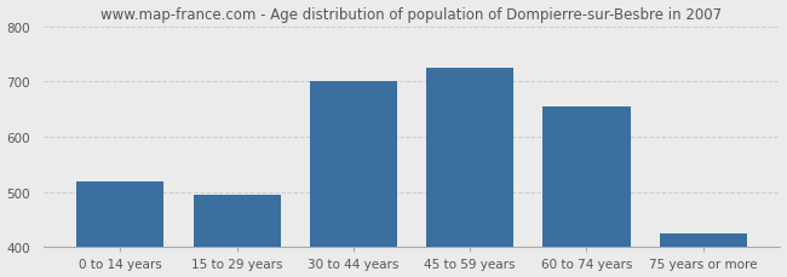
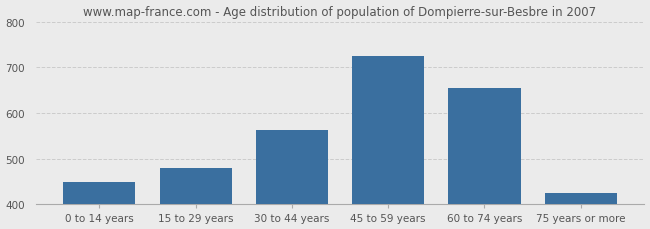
0 to 14 years: 520 -> 450
15 to 29 years: 495 -> 480
30 to 44 years: 700 -> 563
